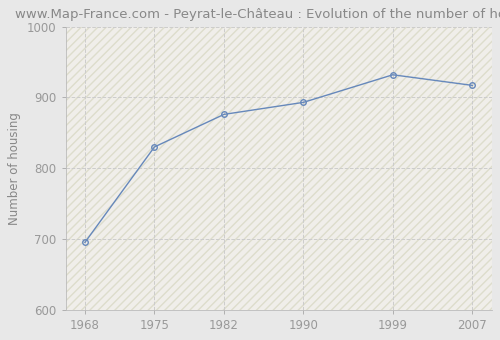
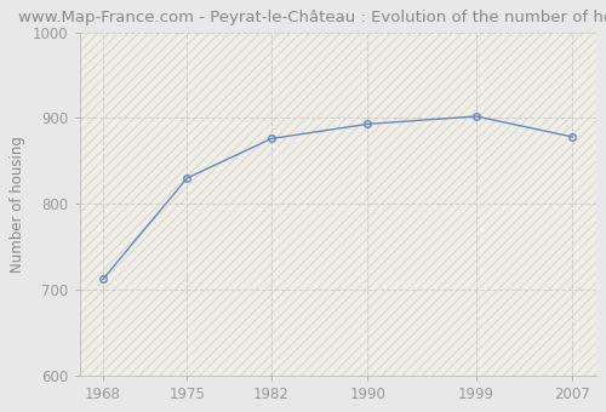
1968: 695 -> 712
1999: 932 -> 902
2007: 917 -> 878
